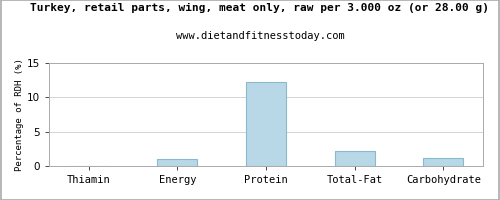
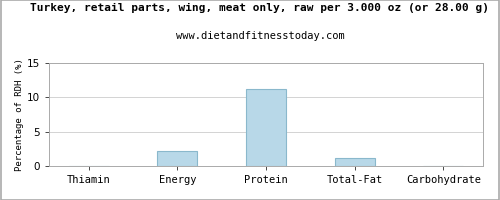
Energy: 1.0 -> 2.2
Protein: 12.2 -> 11.2
Total-Fat: 2.2 -> 1.1
Carbohydrate: 1.2 -> 0.1
